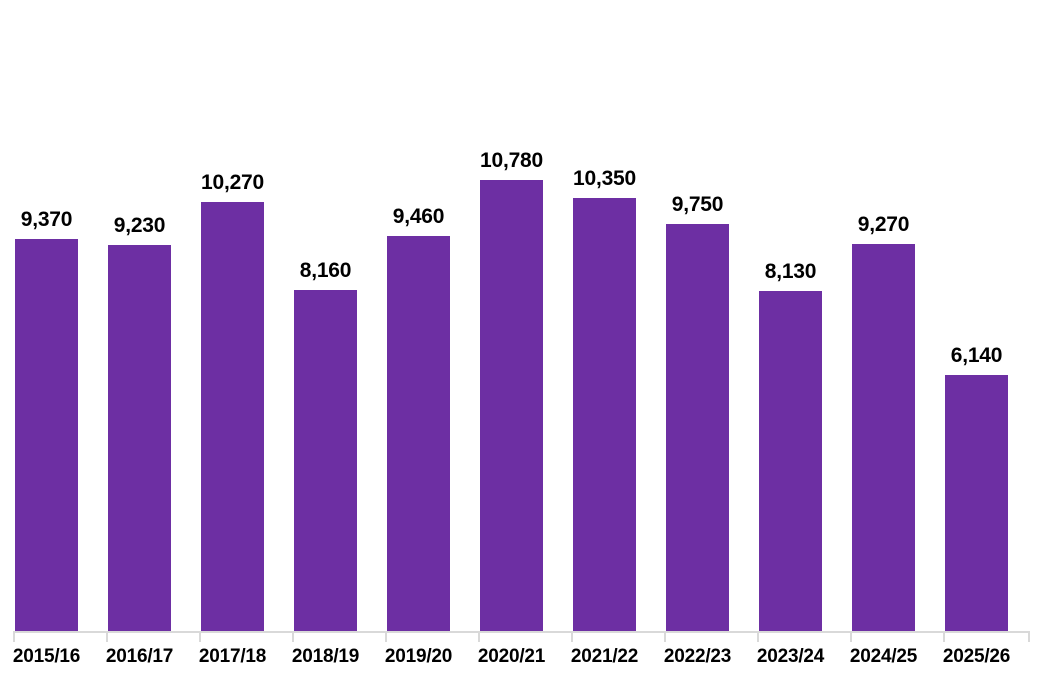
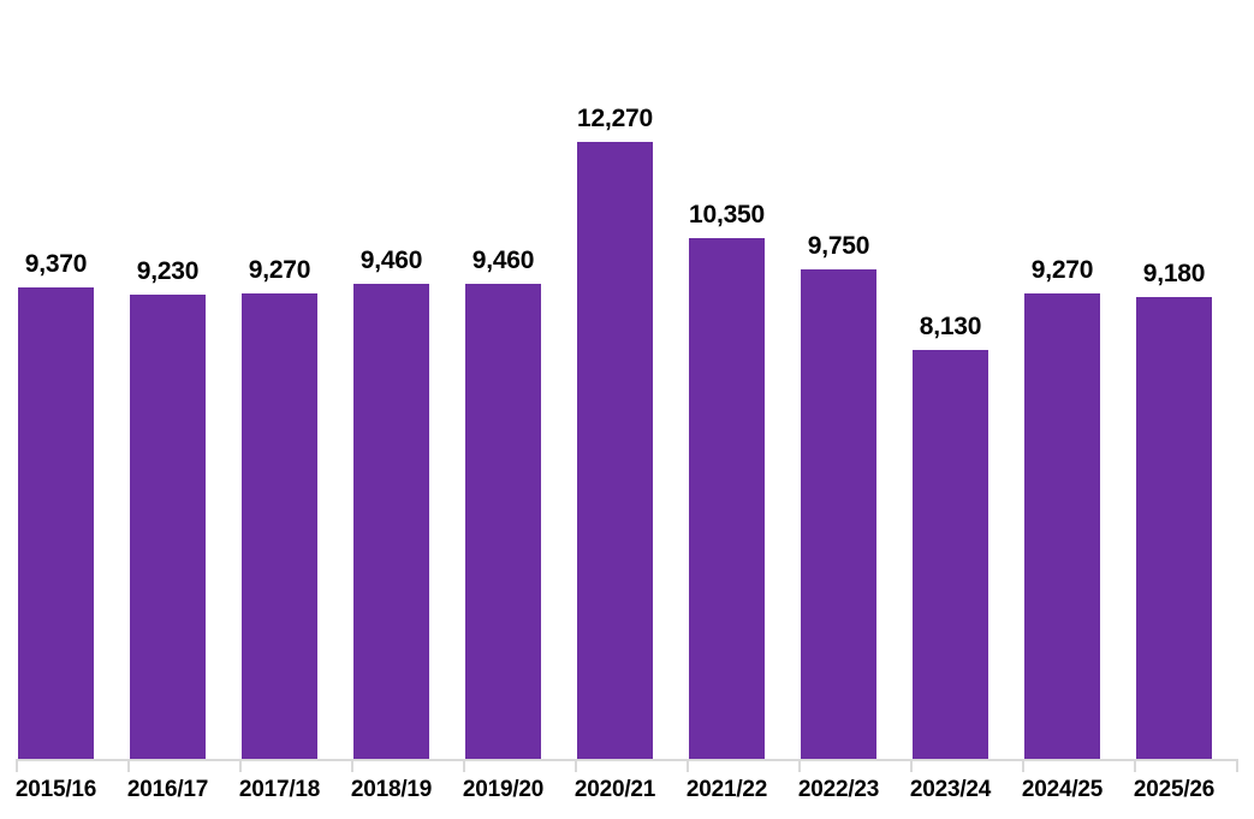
2017/18: 10,270 -> 9,270
2018/19: 8,160 -> 9,460
2020/21: 10,780 -> 12,270
2025/26: 6,140 -> 9,180
